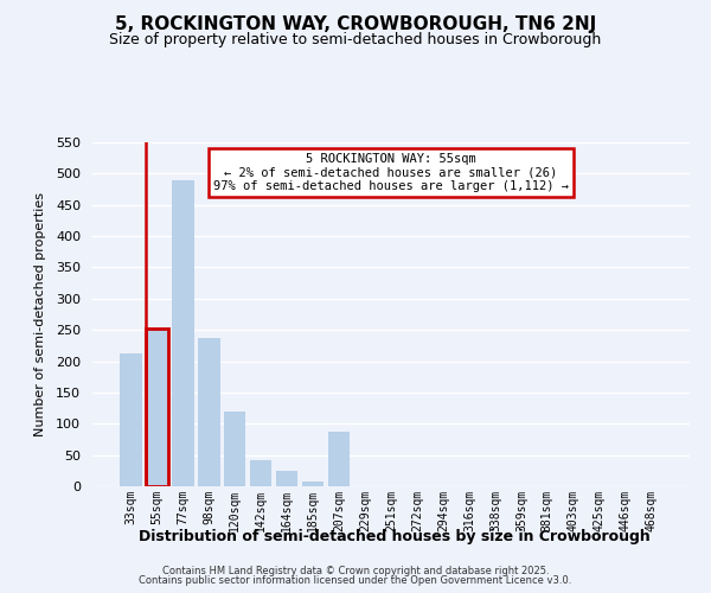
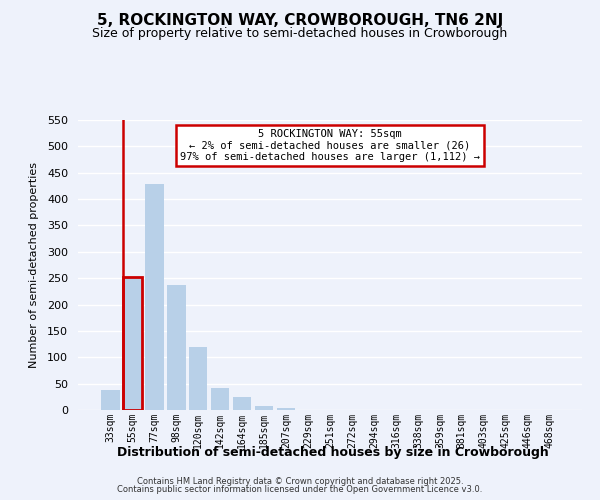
33sqm: 212 -> 38
77sqm: 490 -> 428
207sqm: 88 -> 3
